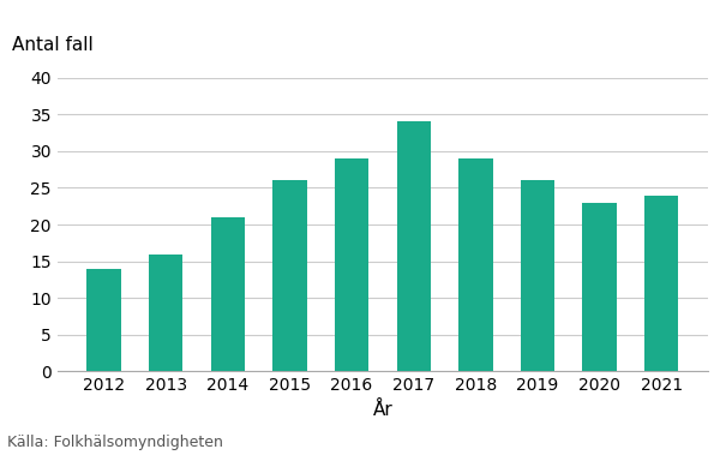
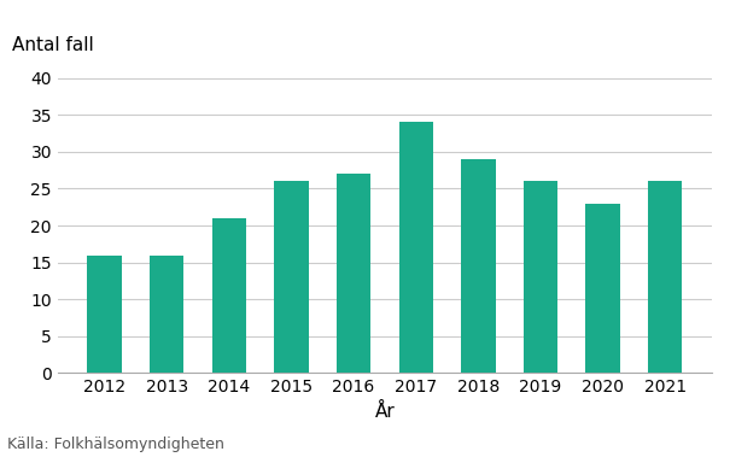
2012: 14 -> 16
2016: 29 -> 27
2021: 24 -> 26
